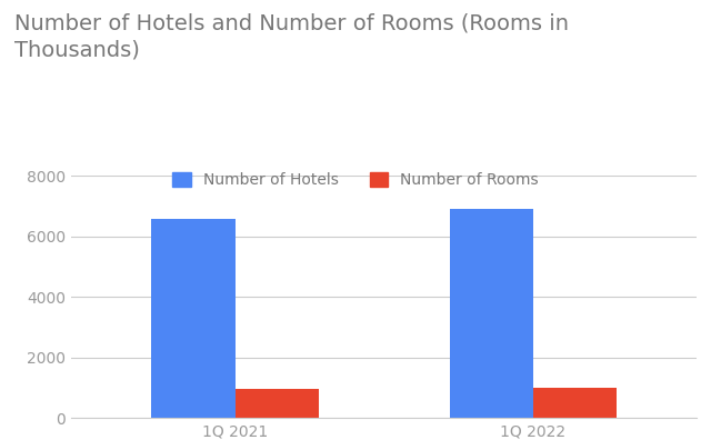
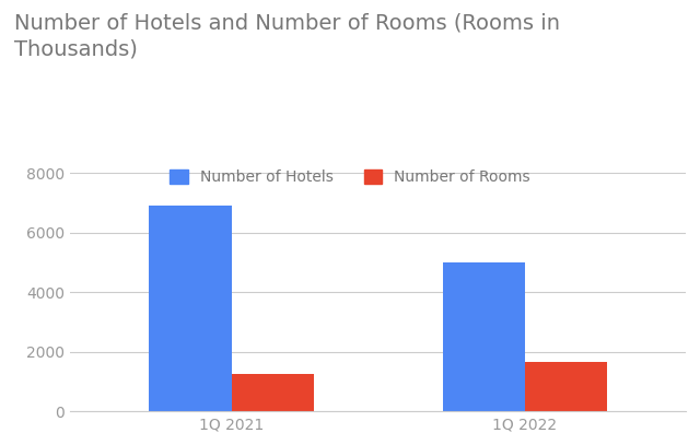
Number of Hotels/1Q 2021: 6600 -> 6900
Number of Rooms/1Q 2021: 950 -> 1250
Number of Hotels/1Q 2022: 6900 -> 5000
Number of Rooms/1Q 2022: 1000 -> 1650
